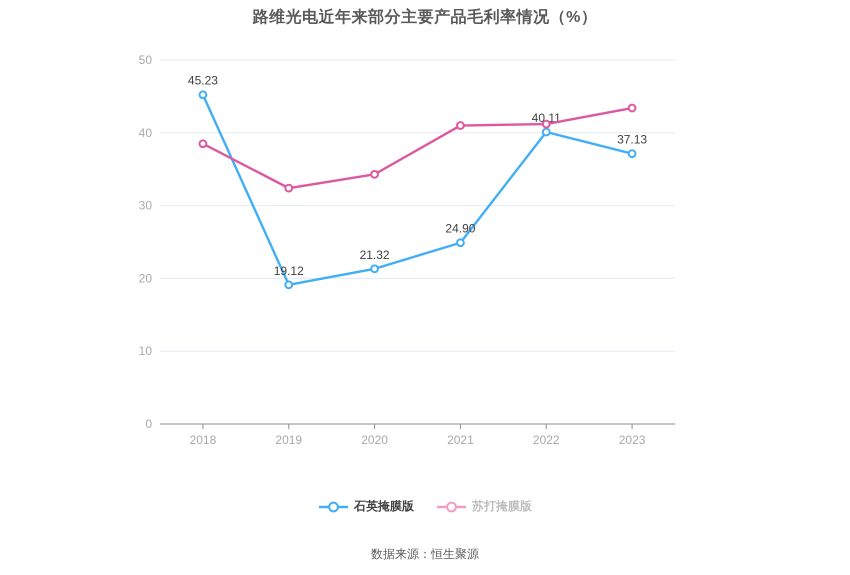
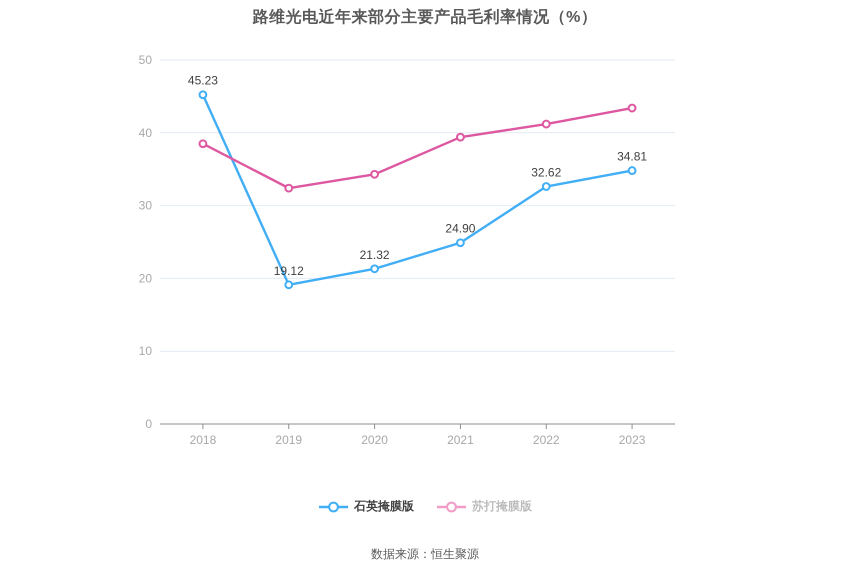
苏打掩膜版/2021: 41 -> 39
石英掩膜版/2022: 40.11 -> 32.62
石英掩膜版/2023: 37.13 -> 34.81
